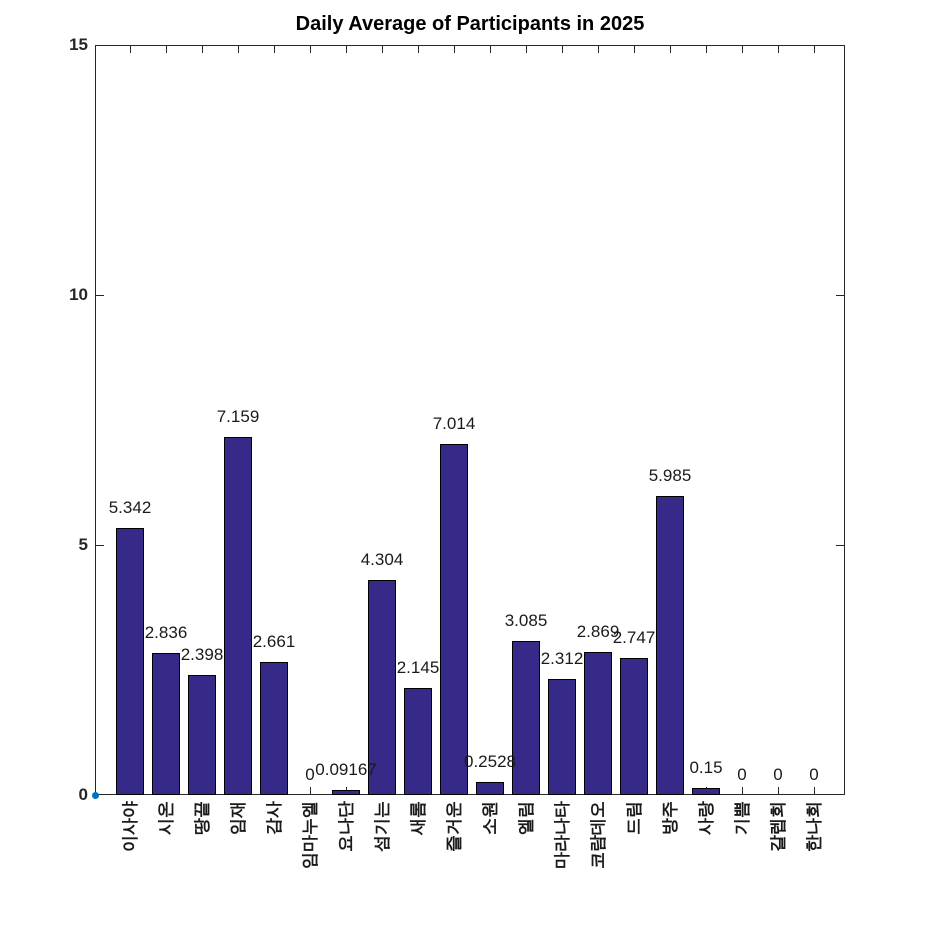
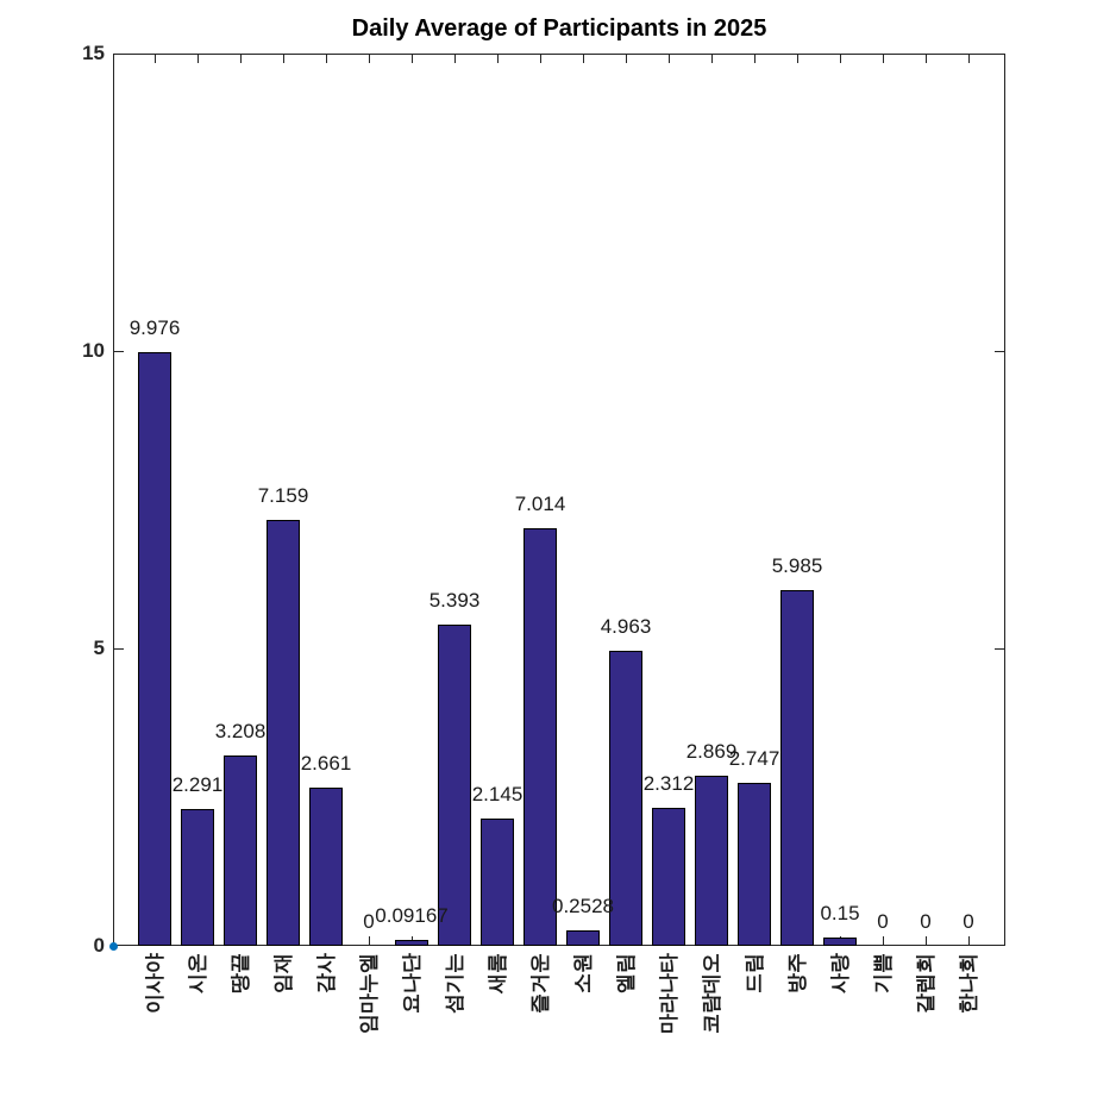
이사야: 5.342 -> 9.976
시온: 2.836 -> 2.291
땅끝: 2.398 -> 3.208
섬기는: 4.304 -> 5.393
엘림: 3.085 -> 4.963
